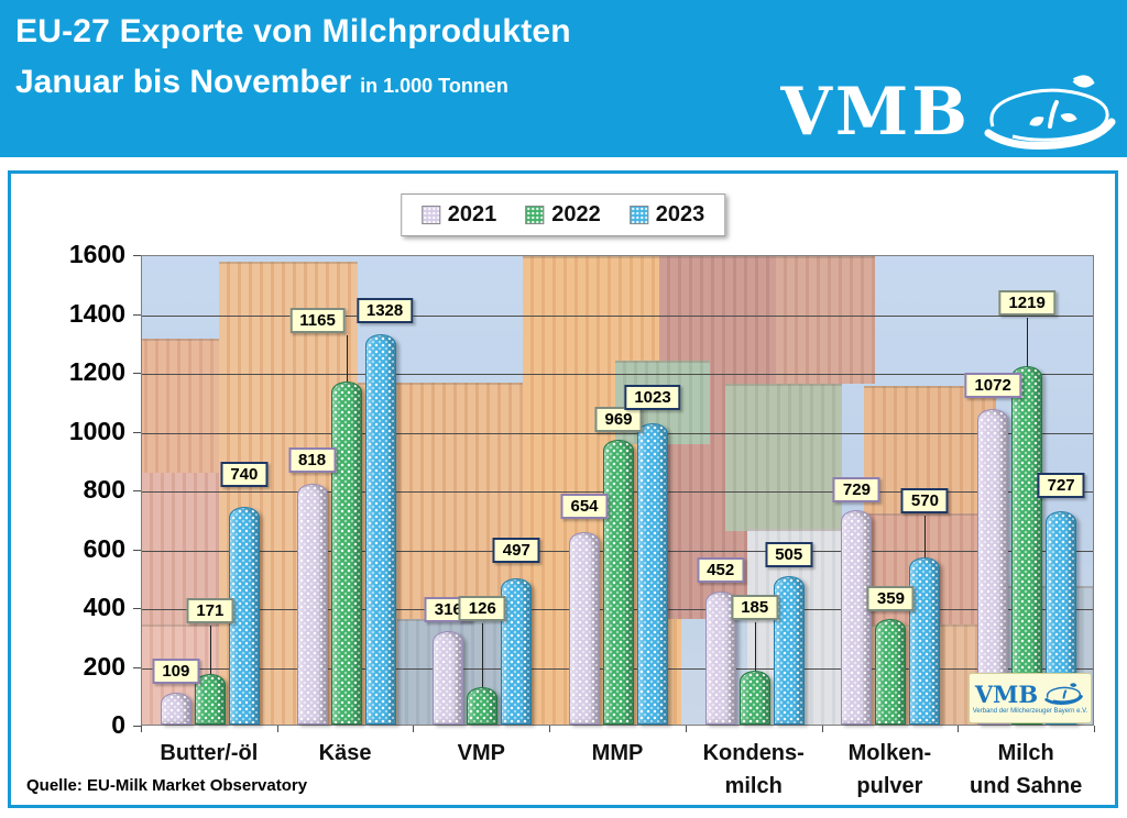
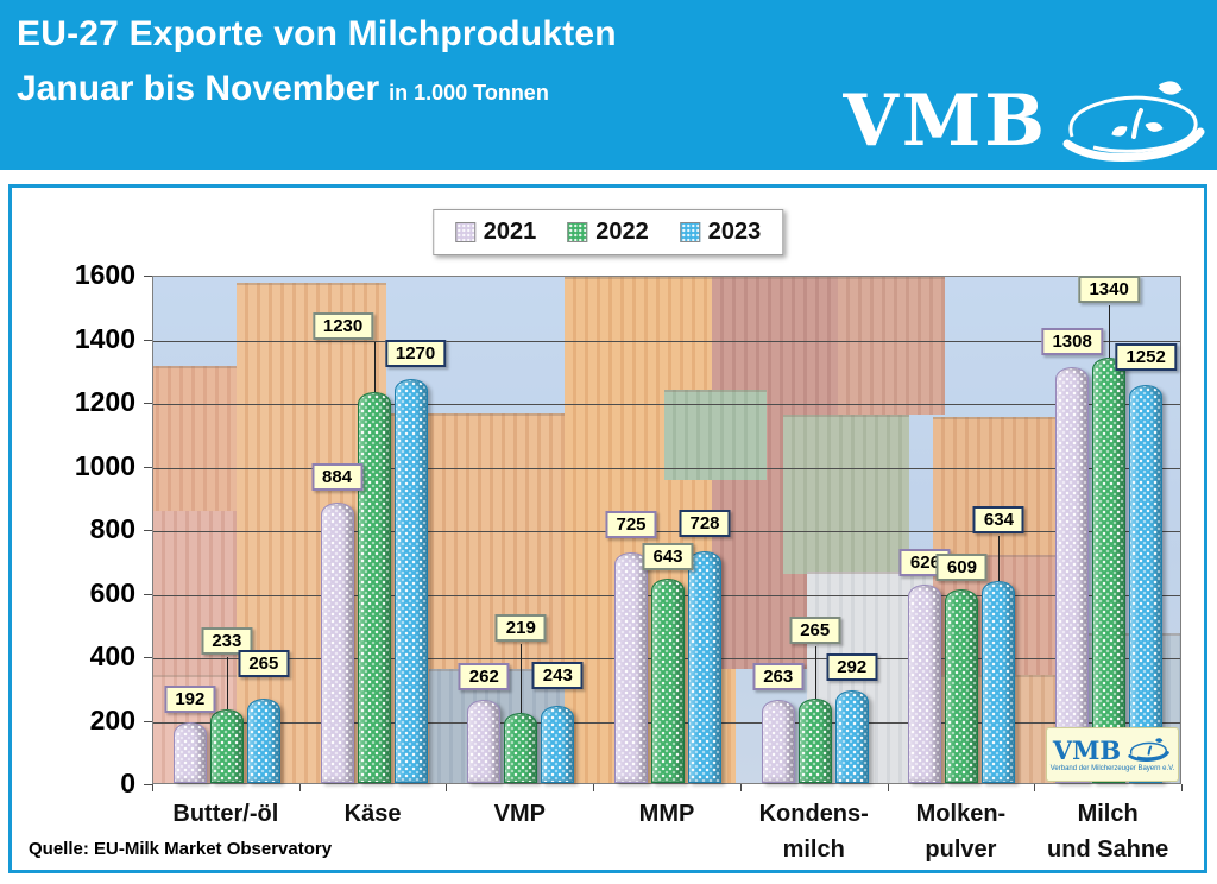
2021/Butter/-öl: 109 -> 192
2022/Butter/-öl: 171 -> 233
2023/Butter/-öl: 740 -> 265
2021/Käse: 818 -> 884
2022/Käse: 1165 -> 1230
2023/Käse: 1328 -> 1270
2021/VMP: 316 -> 262
2022/VMP: 126 -> 219
2023/VMP: 497 -> 243
2021/MMP: 654 -> 725
2022/MMP: 969 -> 643
2023/MMP: 1023 -> 728
2021/Kondens-milch: 452 -> 263
2022/Kondens-milch: 185 -> 265
2023/Kondens-milch: 505 -> 292
2021/Molken-pulver: 729 -> 626
2022/Molken-pulver: 359 -> 609
2023/Molken-pulver: 570 -> 634
2021/Milch und Sahne: 1072 -> 1308
2022/Milch und Sahne: 1219 -> 1340
2023/Milch und Sahne: 727 -> 1252
